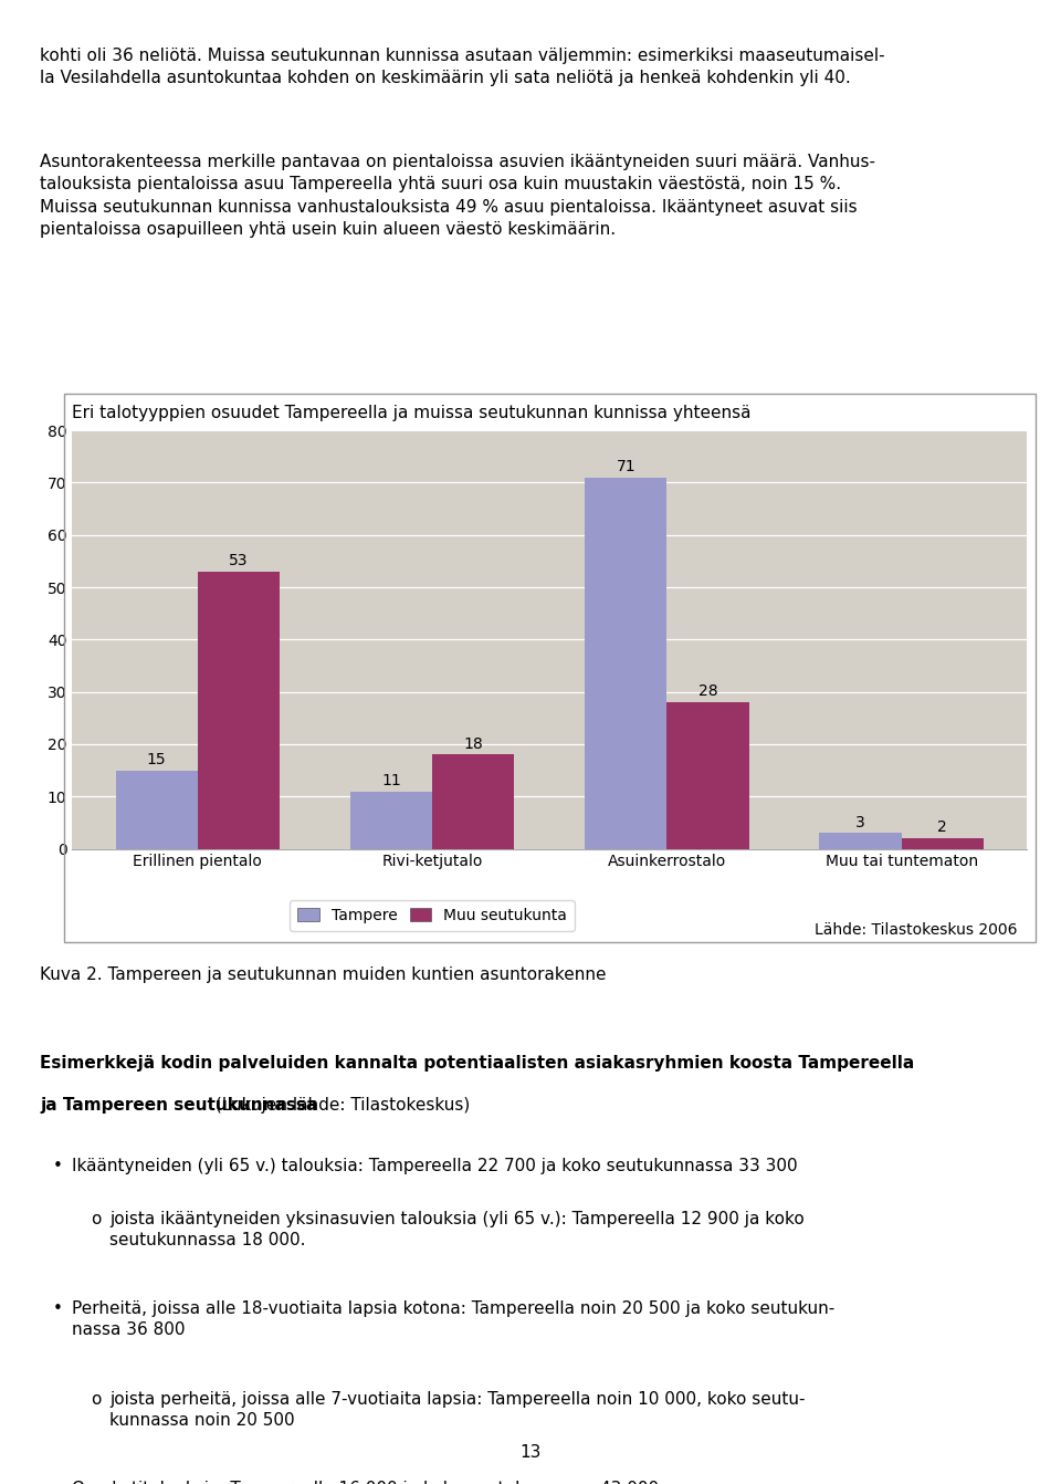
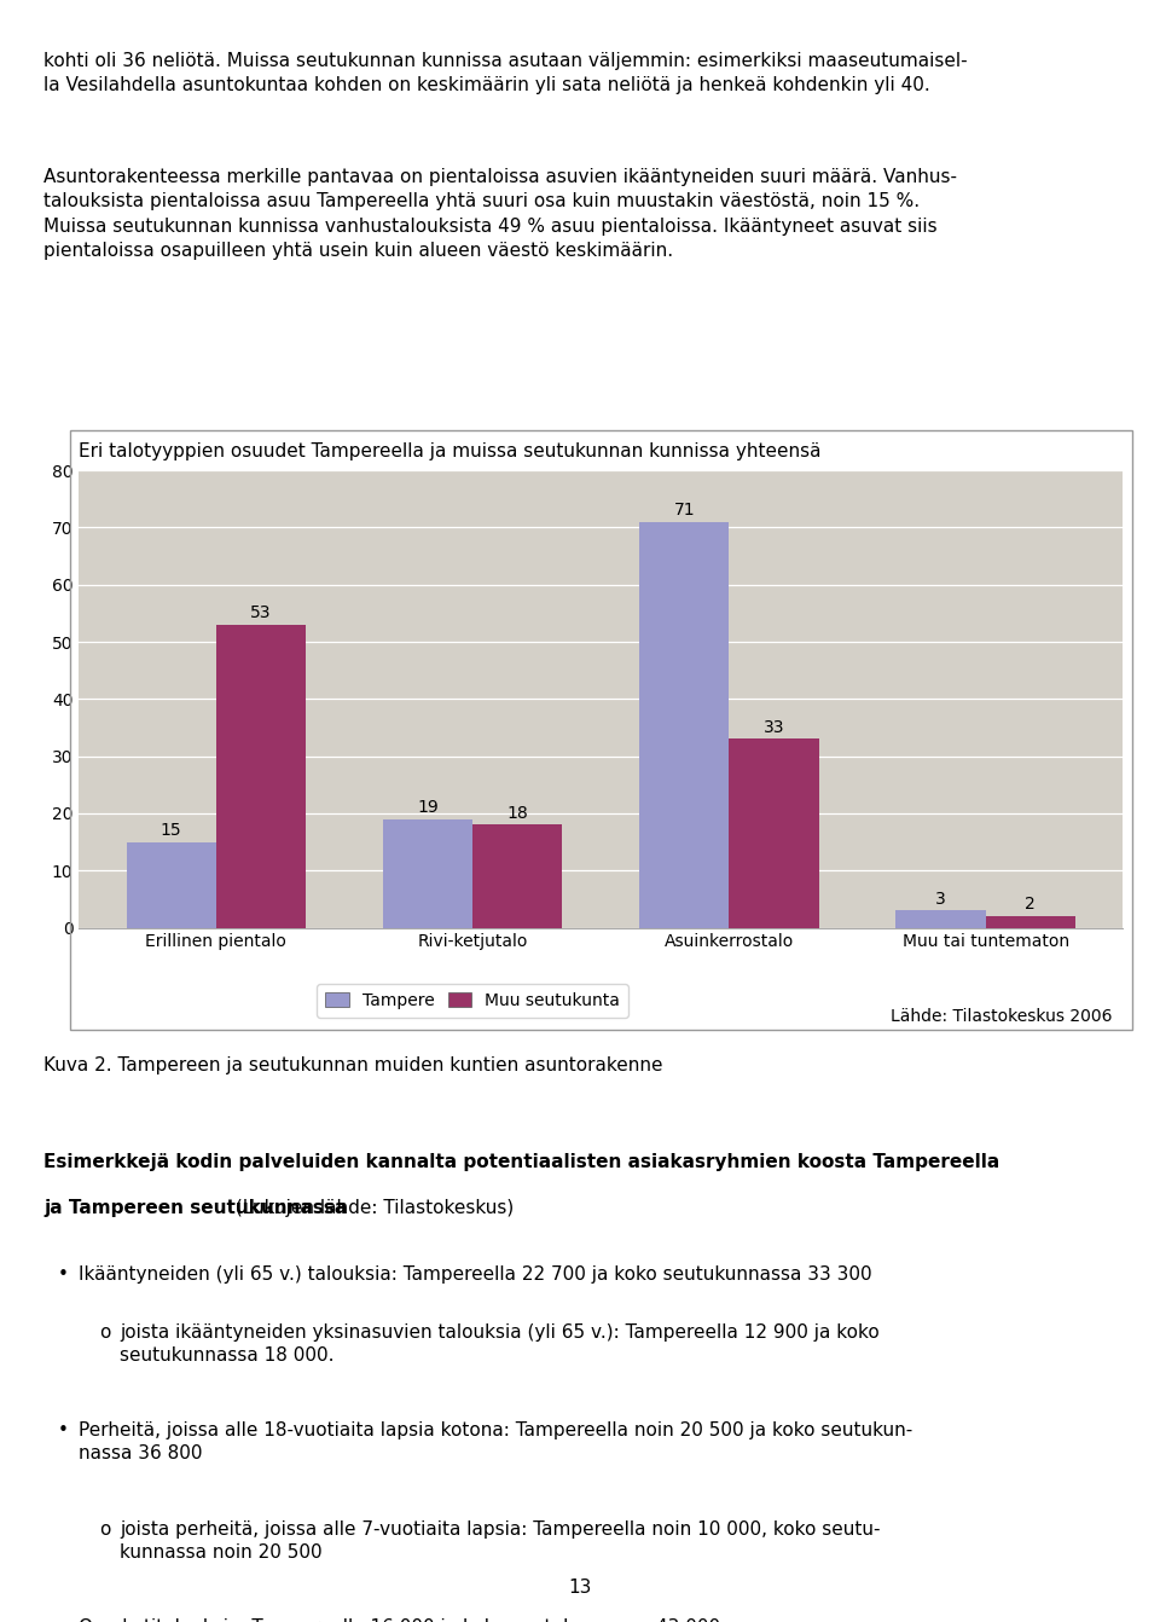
Tampere/Rivi-ketjutalo: 11 -> 19
Muu seutukunta/Asuinkerrostalo: 28 -> 33
